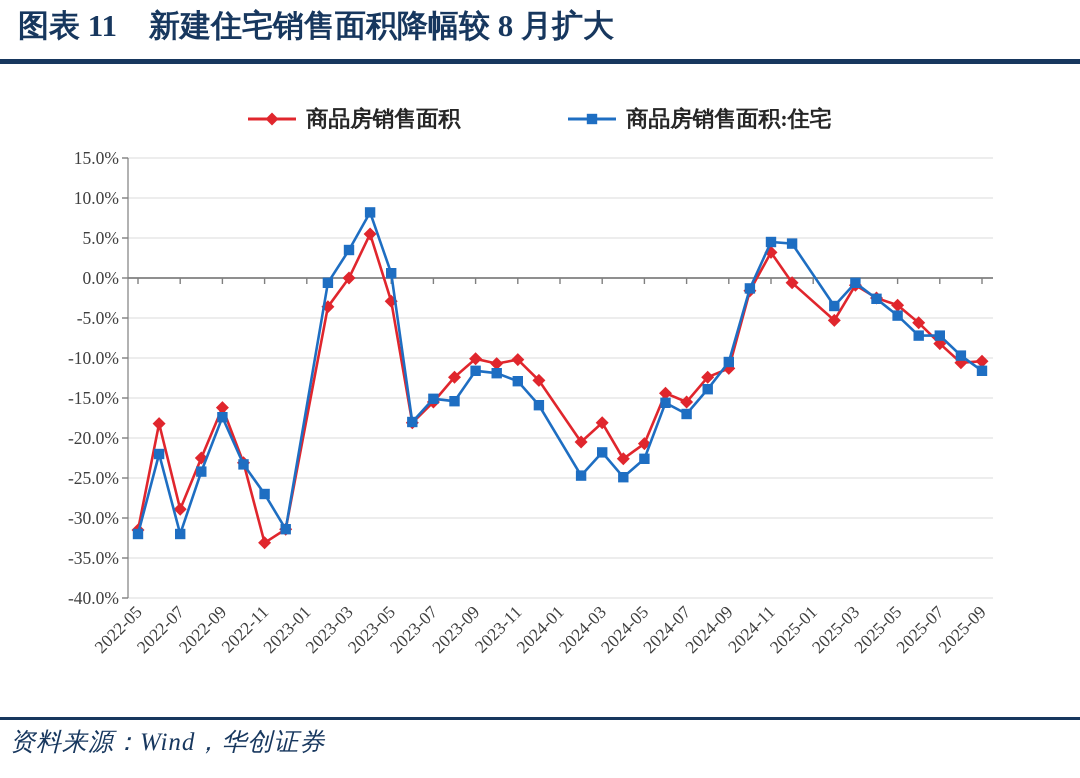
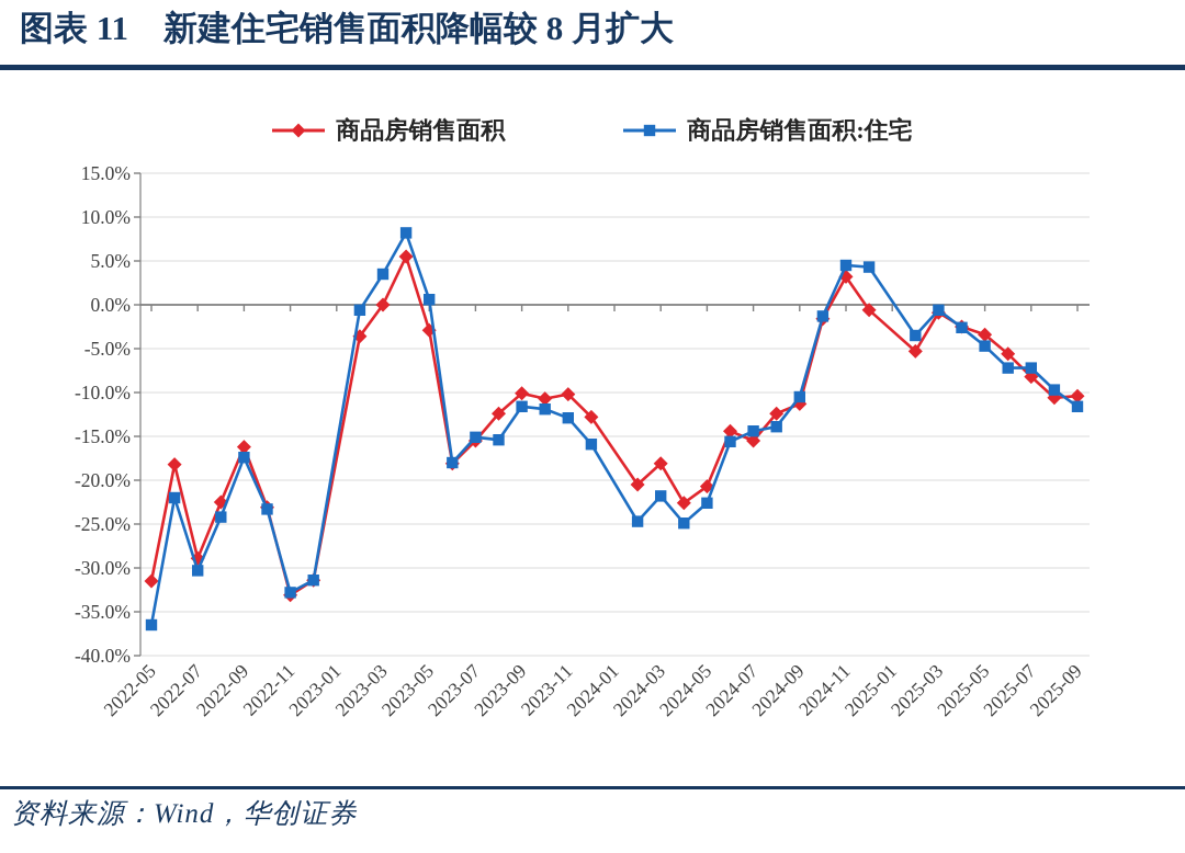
商品房销售面积:住宅/2022-05: -32% -> -36%
商品房销售面积:住宅/2022-07: -32% -> -30%
商品房销售面积:住宅/2022-11: -27% -> -33%
商品房销售面积:住宅/2024-07: -17% -> -14%
